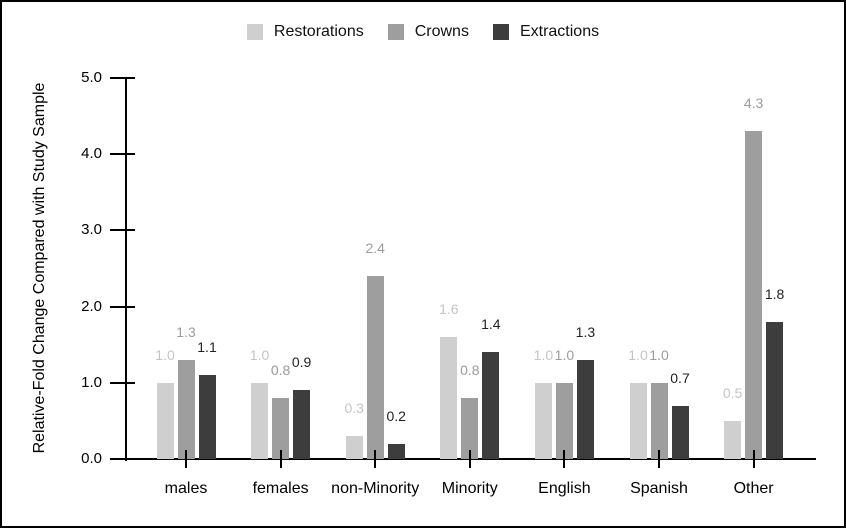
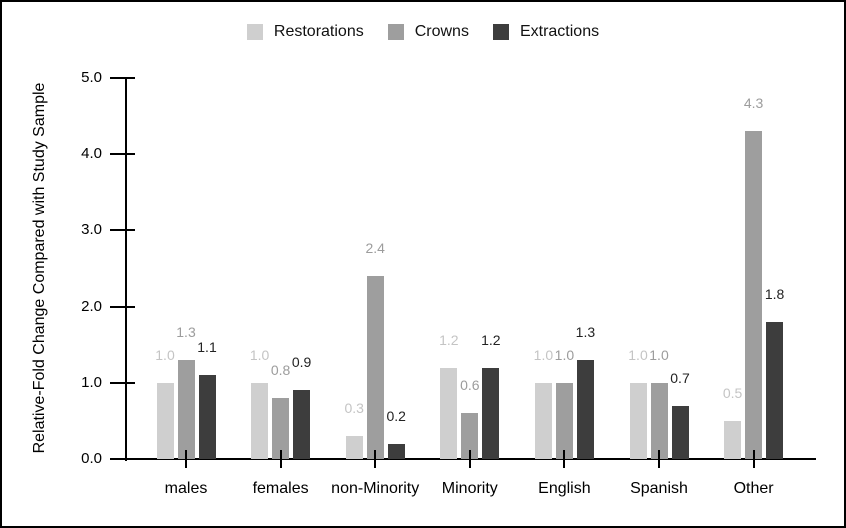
Restorations/Minority: 1.6 -> 1.2
Crowns/Minority: 0.8 -> 0.6
Extractions/Minority: 1.4 -> 1.2
